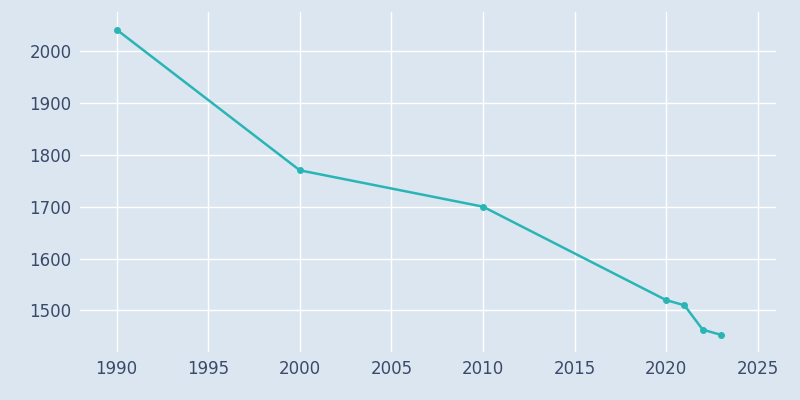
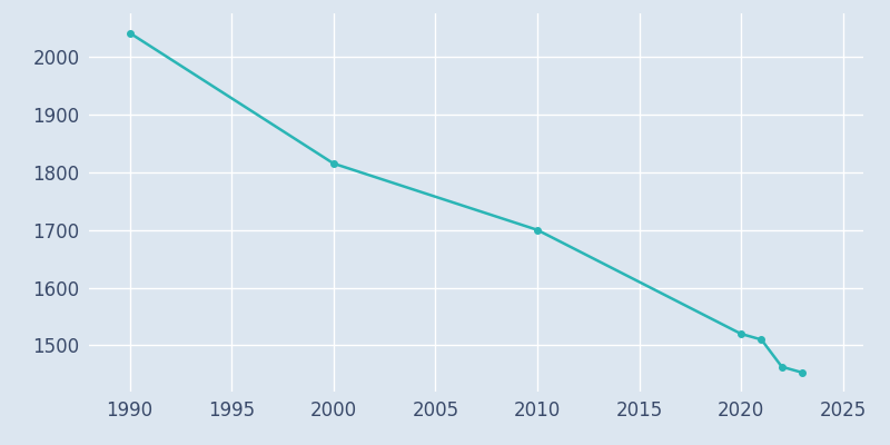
2000: 1770 -> 1815
